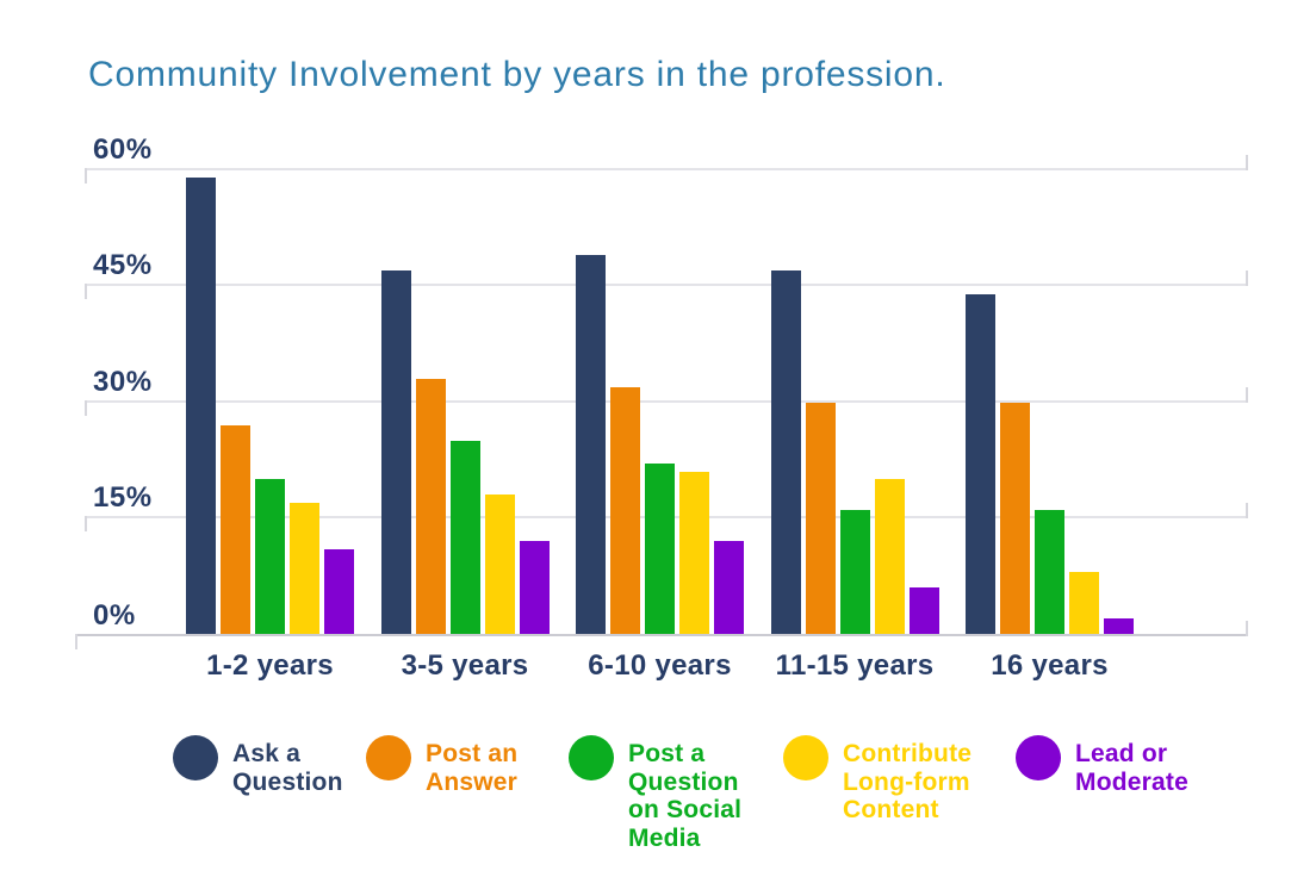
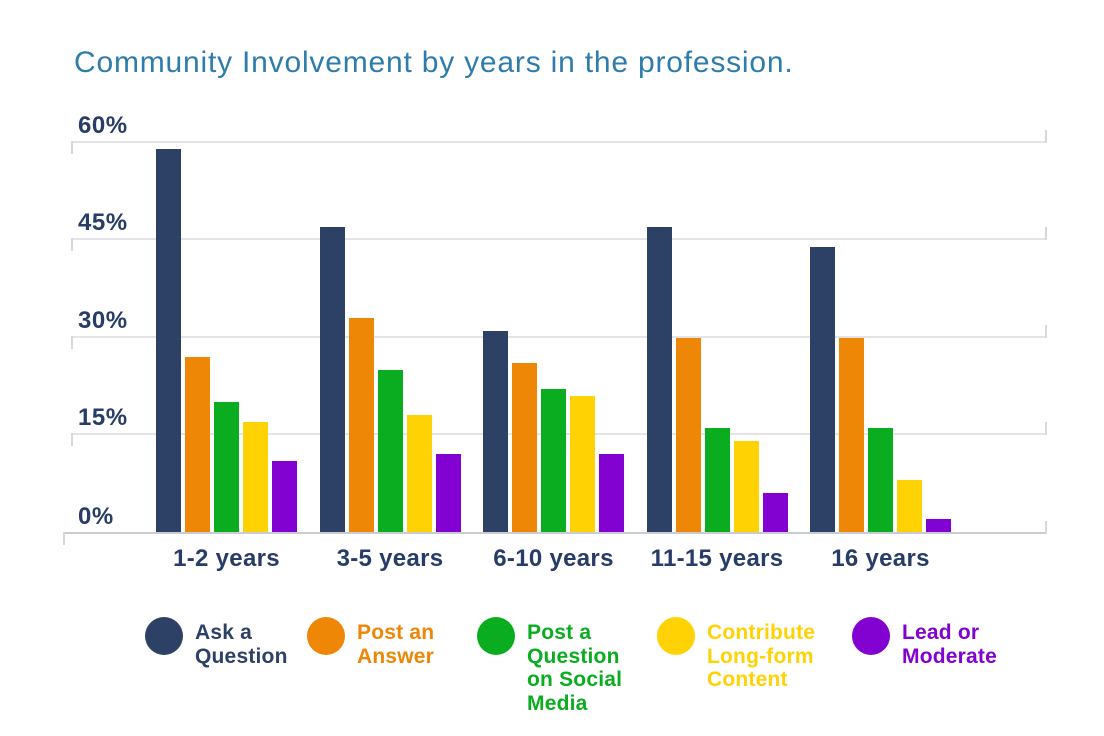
Ask a Question/6-10 years: 49% -> 31%
Post an Answer/6-10 years: 32% -> 26%
Contribute Long-form Content/11-15 years: 20% -> 14%
